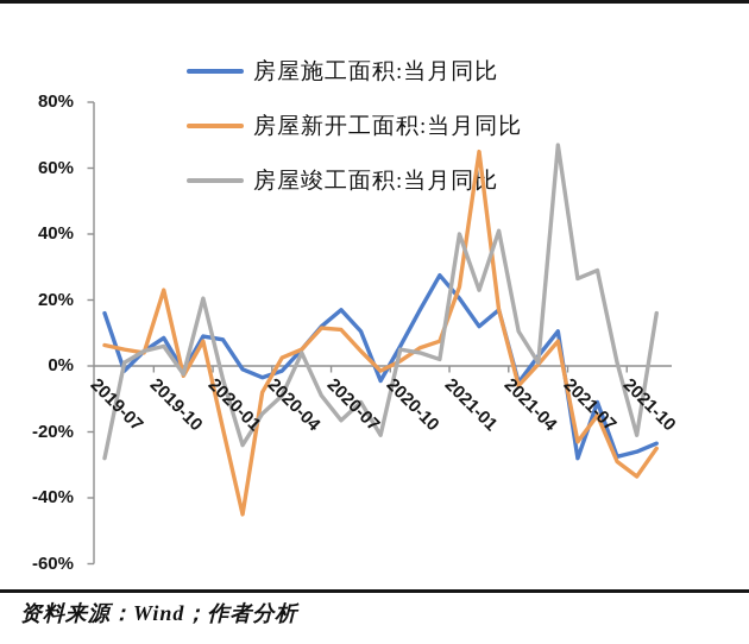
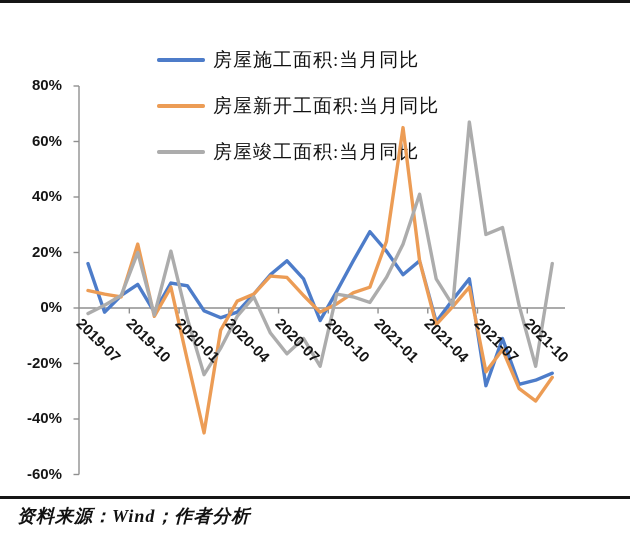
房屋竣工面积:当月同比/2019-07: -28% -> -2%
房屋竣工面积:当月同比/2019-10: 6% -> 20%
房屋竣工面积:当月同比/2020-04: -9% -> -3%
房屋竣工面积:当月同比/2021-01: 40% -> 11%
